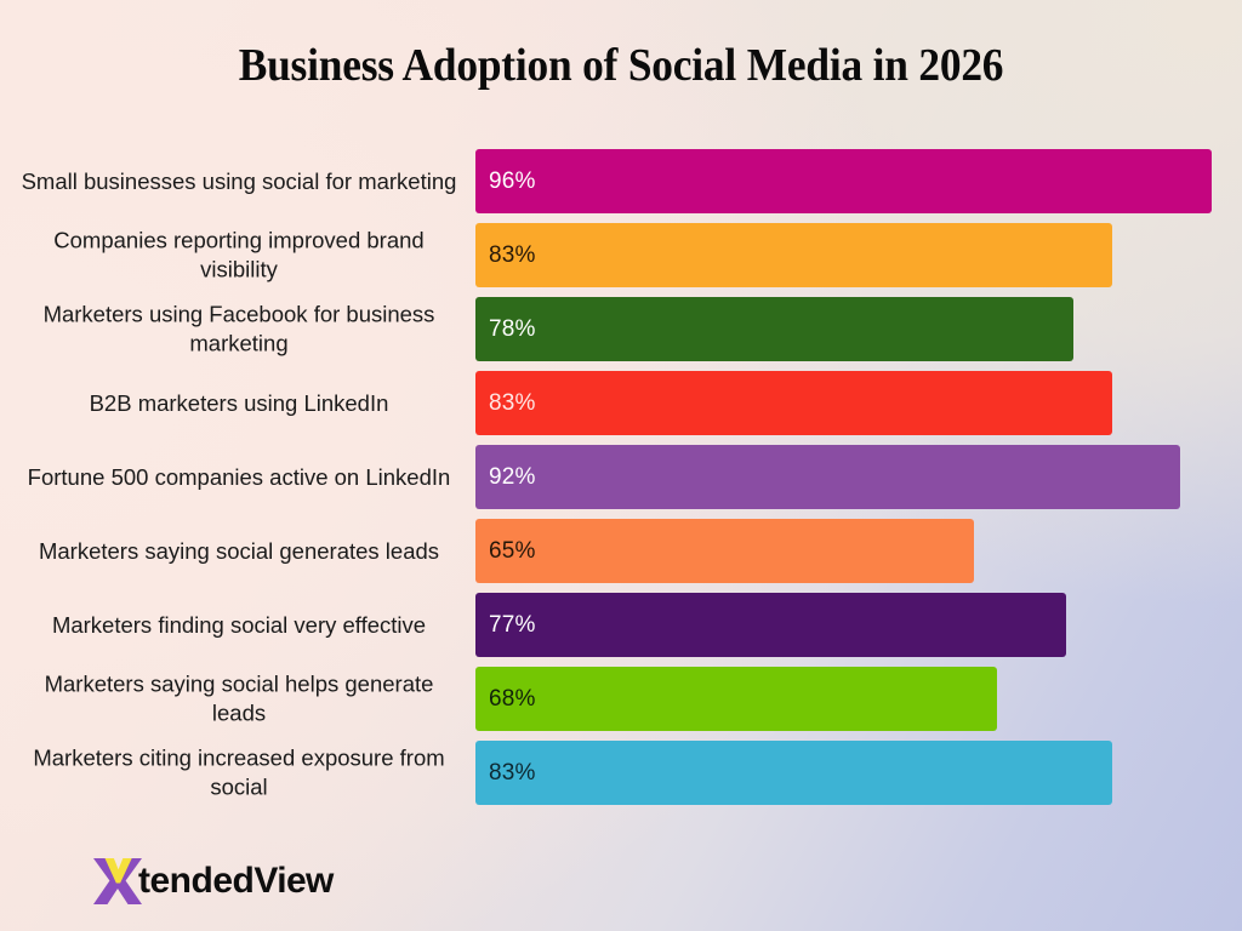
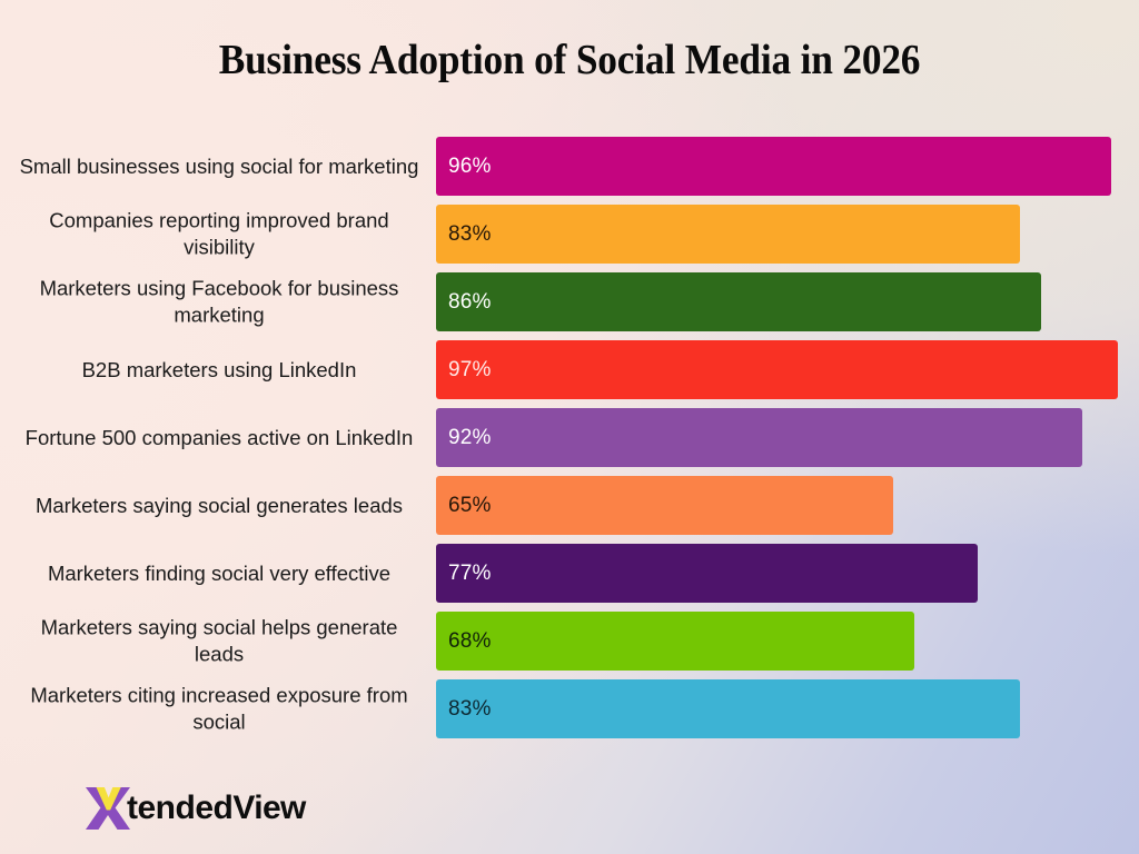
Marketers using Facebook for business marketing: 78% -> 86%
B2B marketers using LinkedIn: 83% -> 97%
